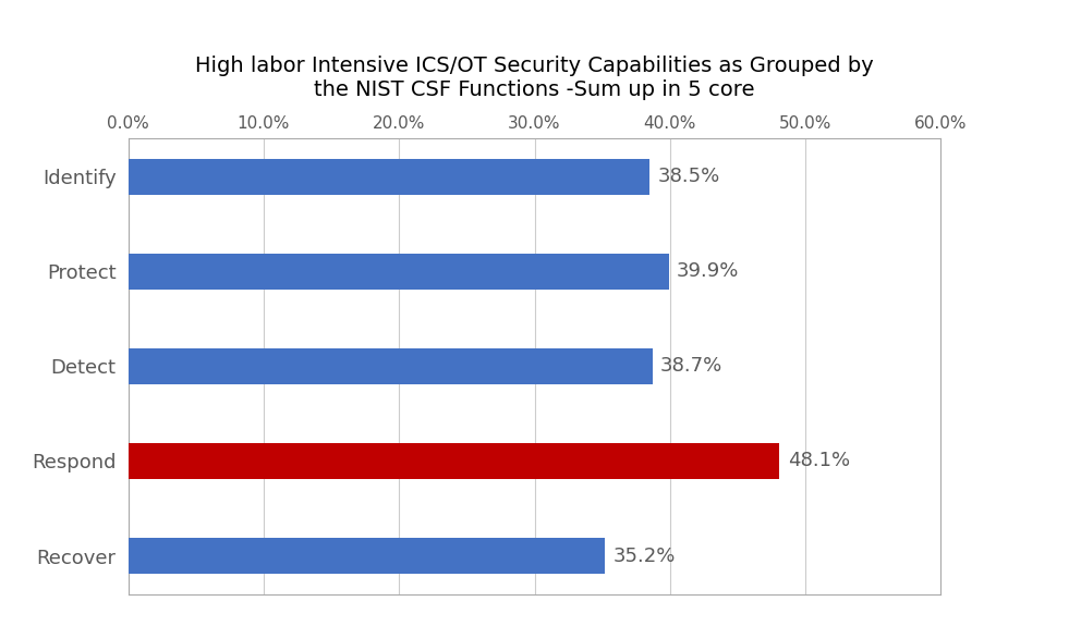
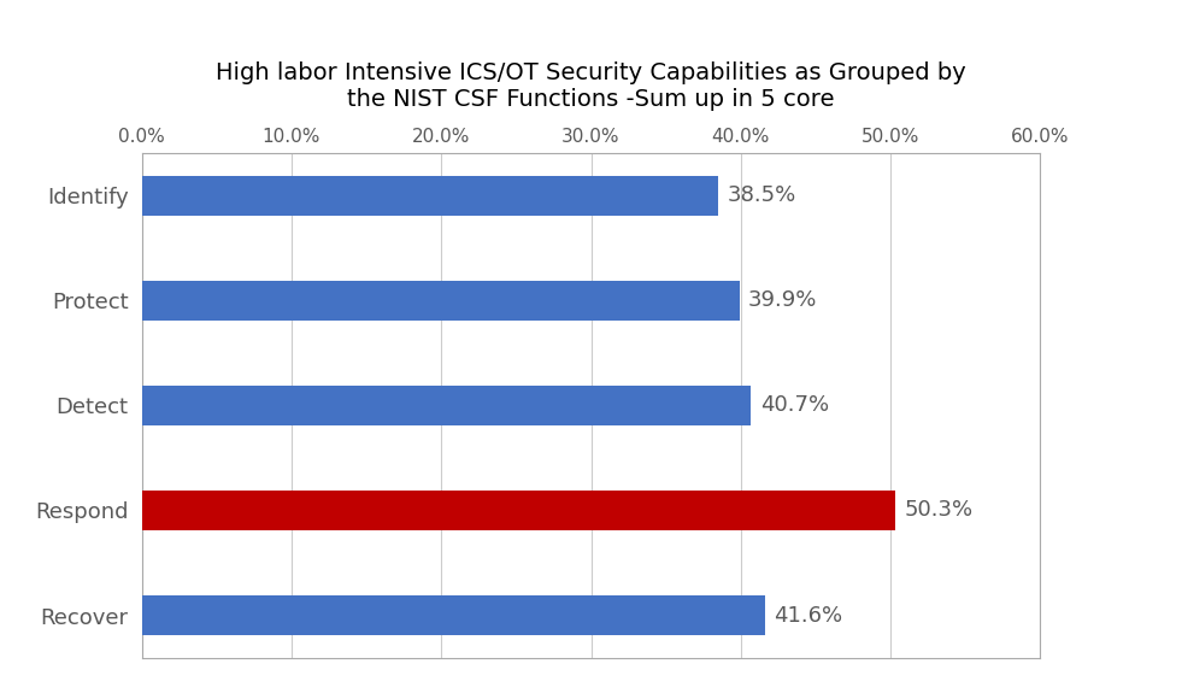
Detect: 38.7% -> 40.7%
Respond: 48.1% -> 50.3%
Recover: 35.2% -> 41.6%
